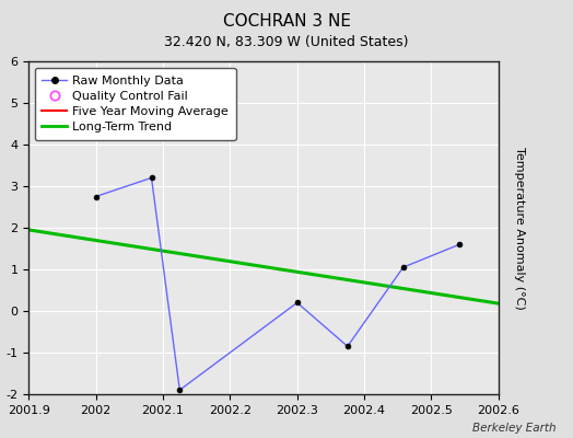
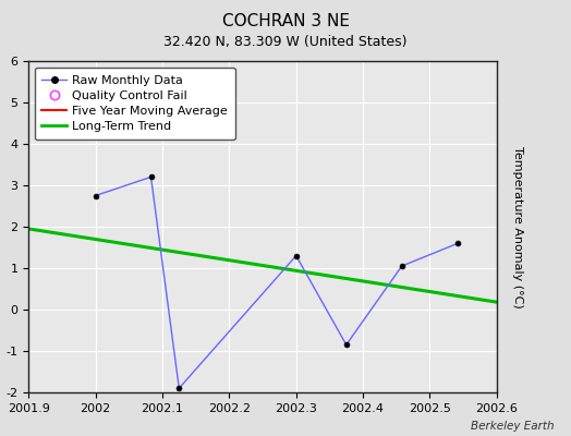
2002.3: 0.20 -> 1.30
